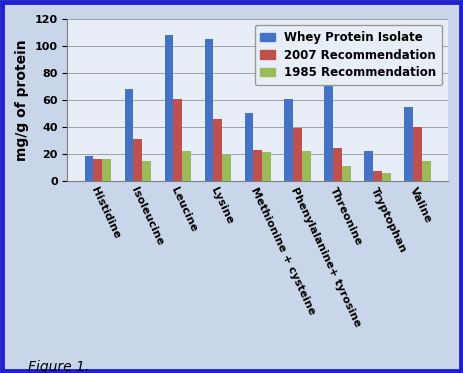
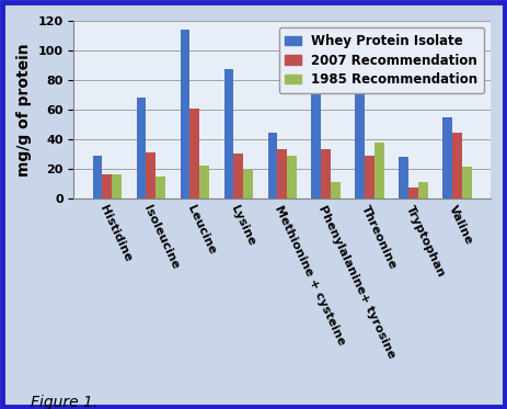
Whey Protein Isolate/Histidine: 18 -> 29
Whey Protein Isolate/Leucine: 108 -> 114
Whey Protein Isolate/Lysine: 105 -> 87
2007 Recommendation/Lysine: 46 -> 30
Whey Protein Isolate/Methionine + cysteine: 50 -> 44
2007 Recommendation/Methionine + cysteine: 23 -> 33
1985 Recommendation/Methionine + cysteine: 21 -> 29
Whey Protein Isolate/Phenylalanine+ tyrosine: 61 -> 70
2007 Recommendation/Phenylalanine+ tyrosine: 39 -> 33
1985 Recommendation/Phenylalanine+ tyrosine: 22 -> 11
2007 Recommendation/Threonine: 24 -> 29
1985 Recommendation/Threonine: 11 -> 38
Whey Protein Isolate/Tryptophan: 22 -> 28
1985 Recommendation/Tryptophan: 6 -> 11
2007 Recommendation/Valine: 40 -> 44
1985 Recommendation/Valine: 15 -> 21
